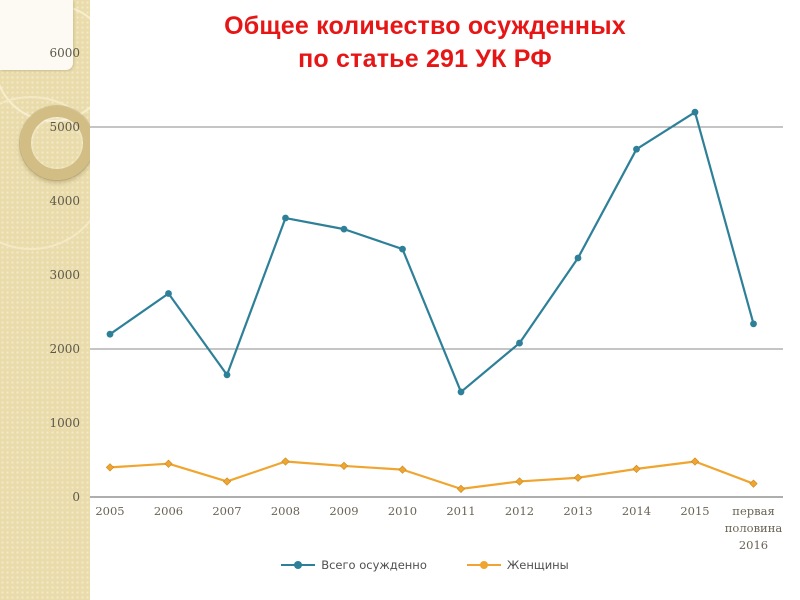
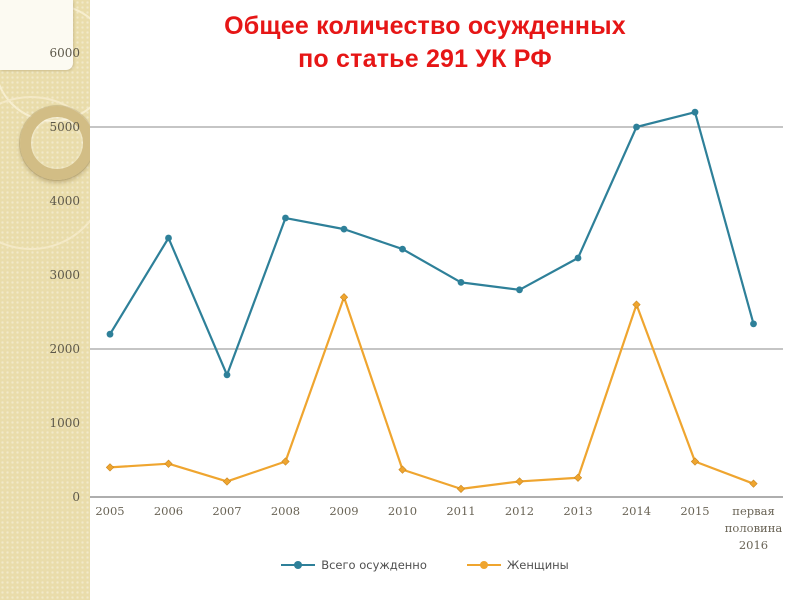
Всего осужденно/2006: 2800 -> 3500
Женщины/2009: 400 -> 2700
Всего осужденно/2011: 1400 -> 2900
Всего осужденно/2012: 2100 -> 2800
Всего осужденно/2014: 4700 -> 5000
Женщины/2014: 400 -> 2600
